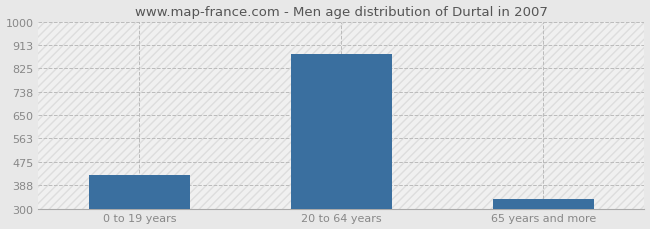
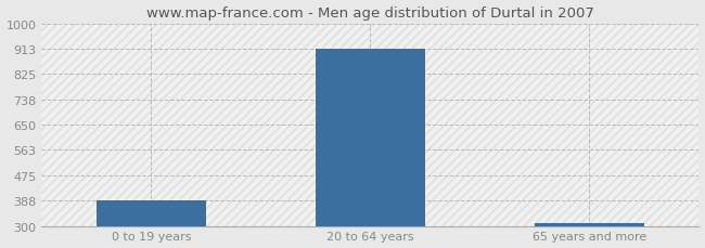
0 to 19 years: 425 -> 388
20 to 64 years: 880 -> 913
65 years and more: 335 -> 308
